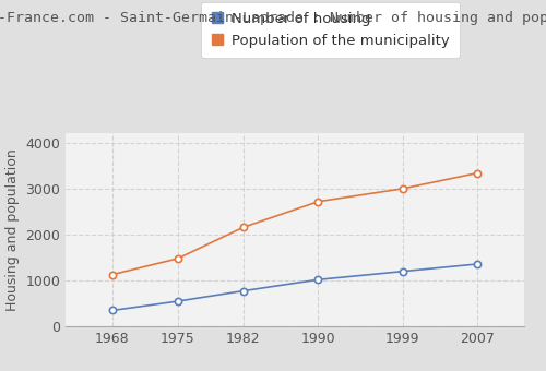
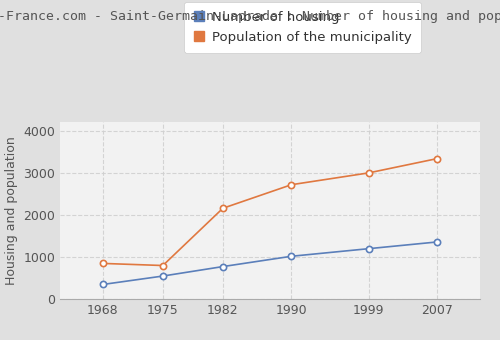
Population of the municipality/1968: 1130 -> 850
Population of the municipality/1975: 1480 -> 800
